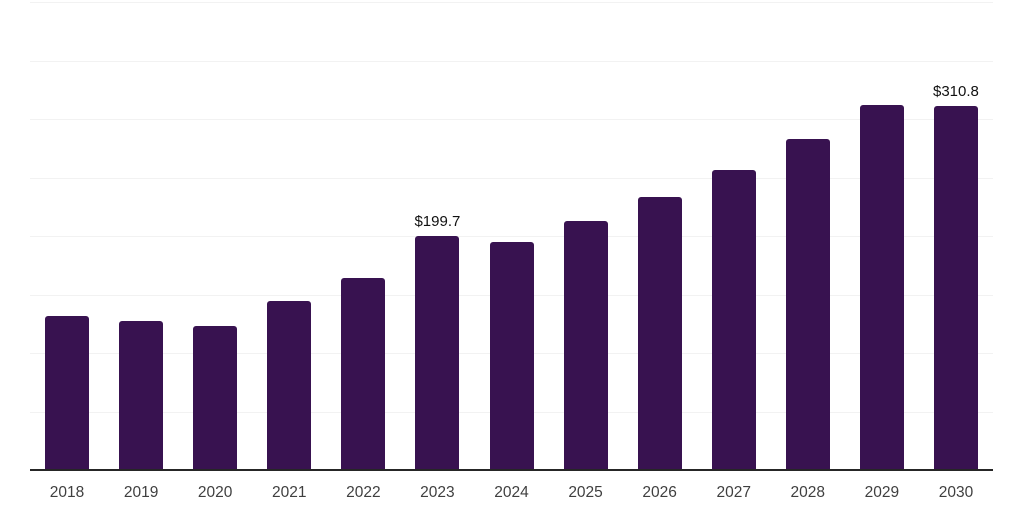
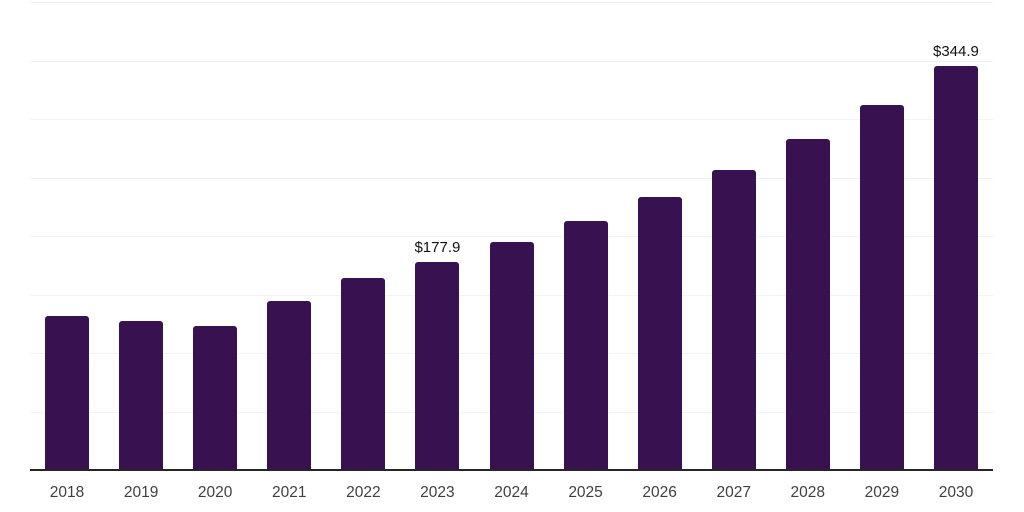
2023: $199.7 -> $177.9
2030: $310.8 -> $344.9
